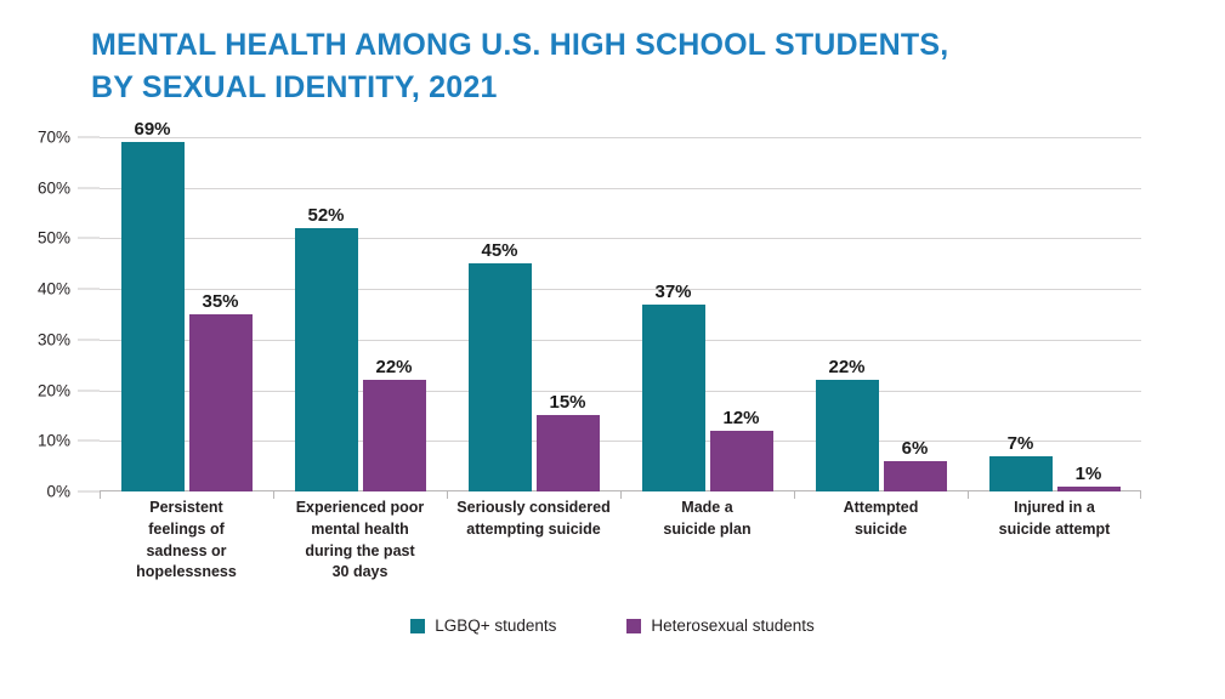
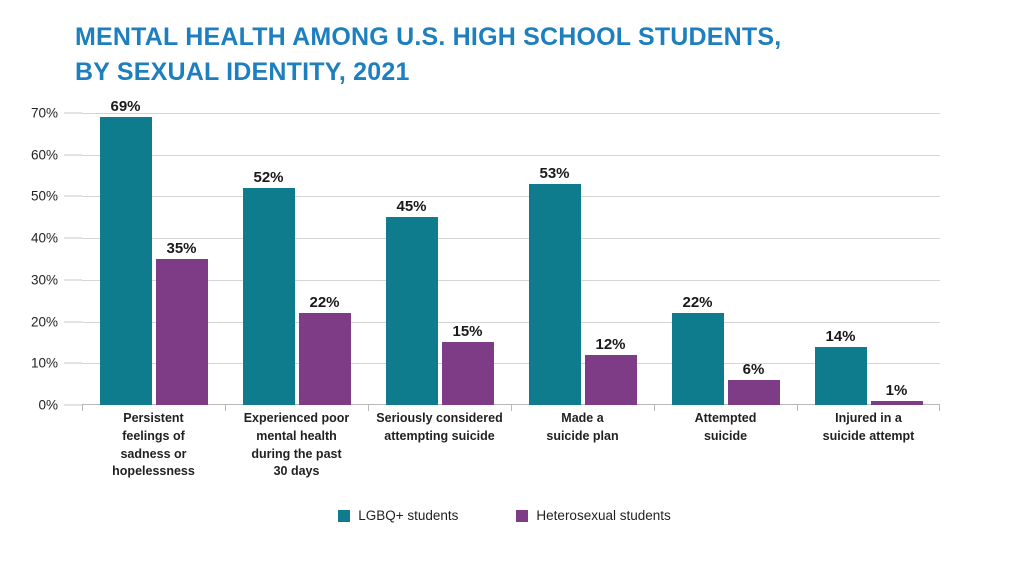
LGBQ+ students/Made a suicide plan: 37% -> 53%
LGBQ+ students/Injured in a suicide attempt: 7% -> 14%
